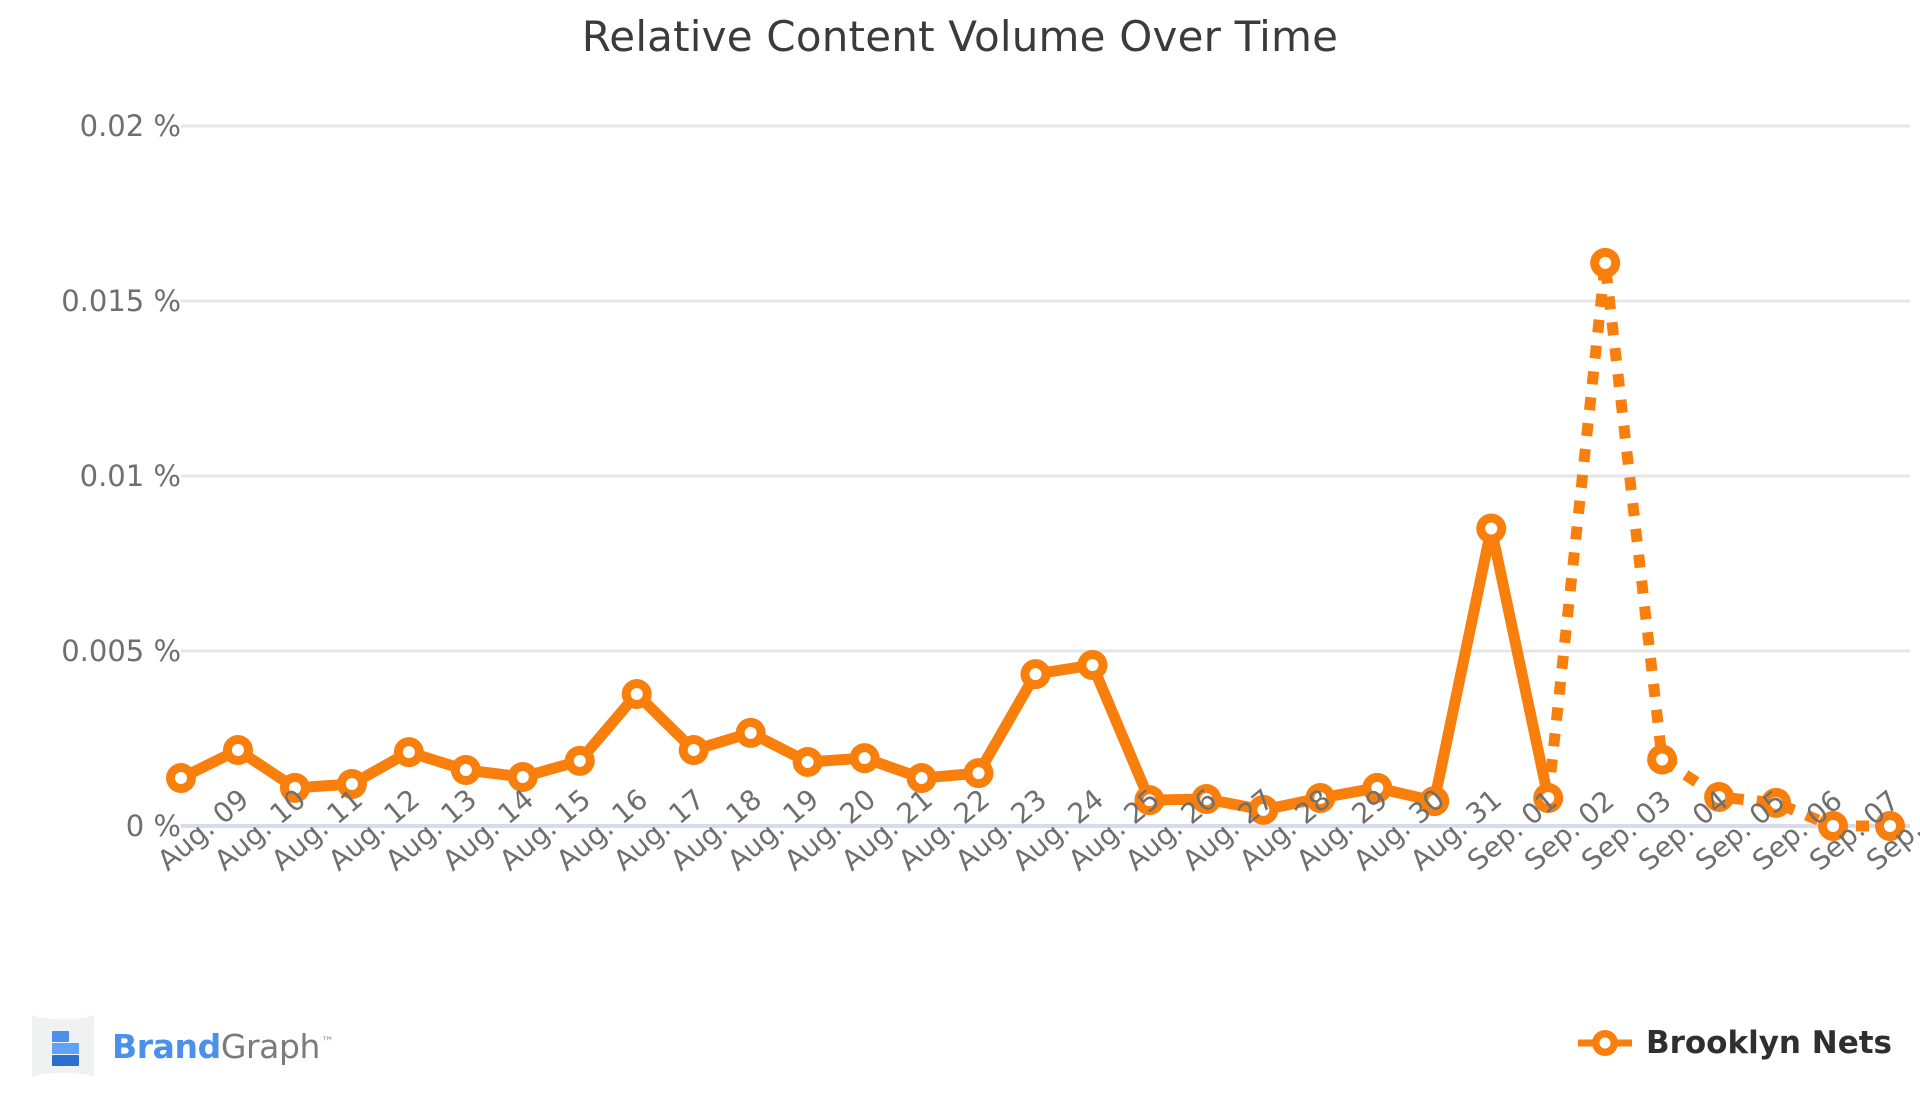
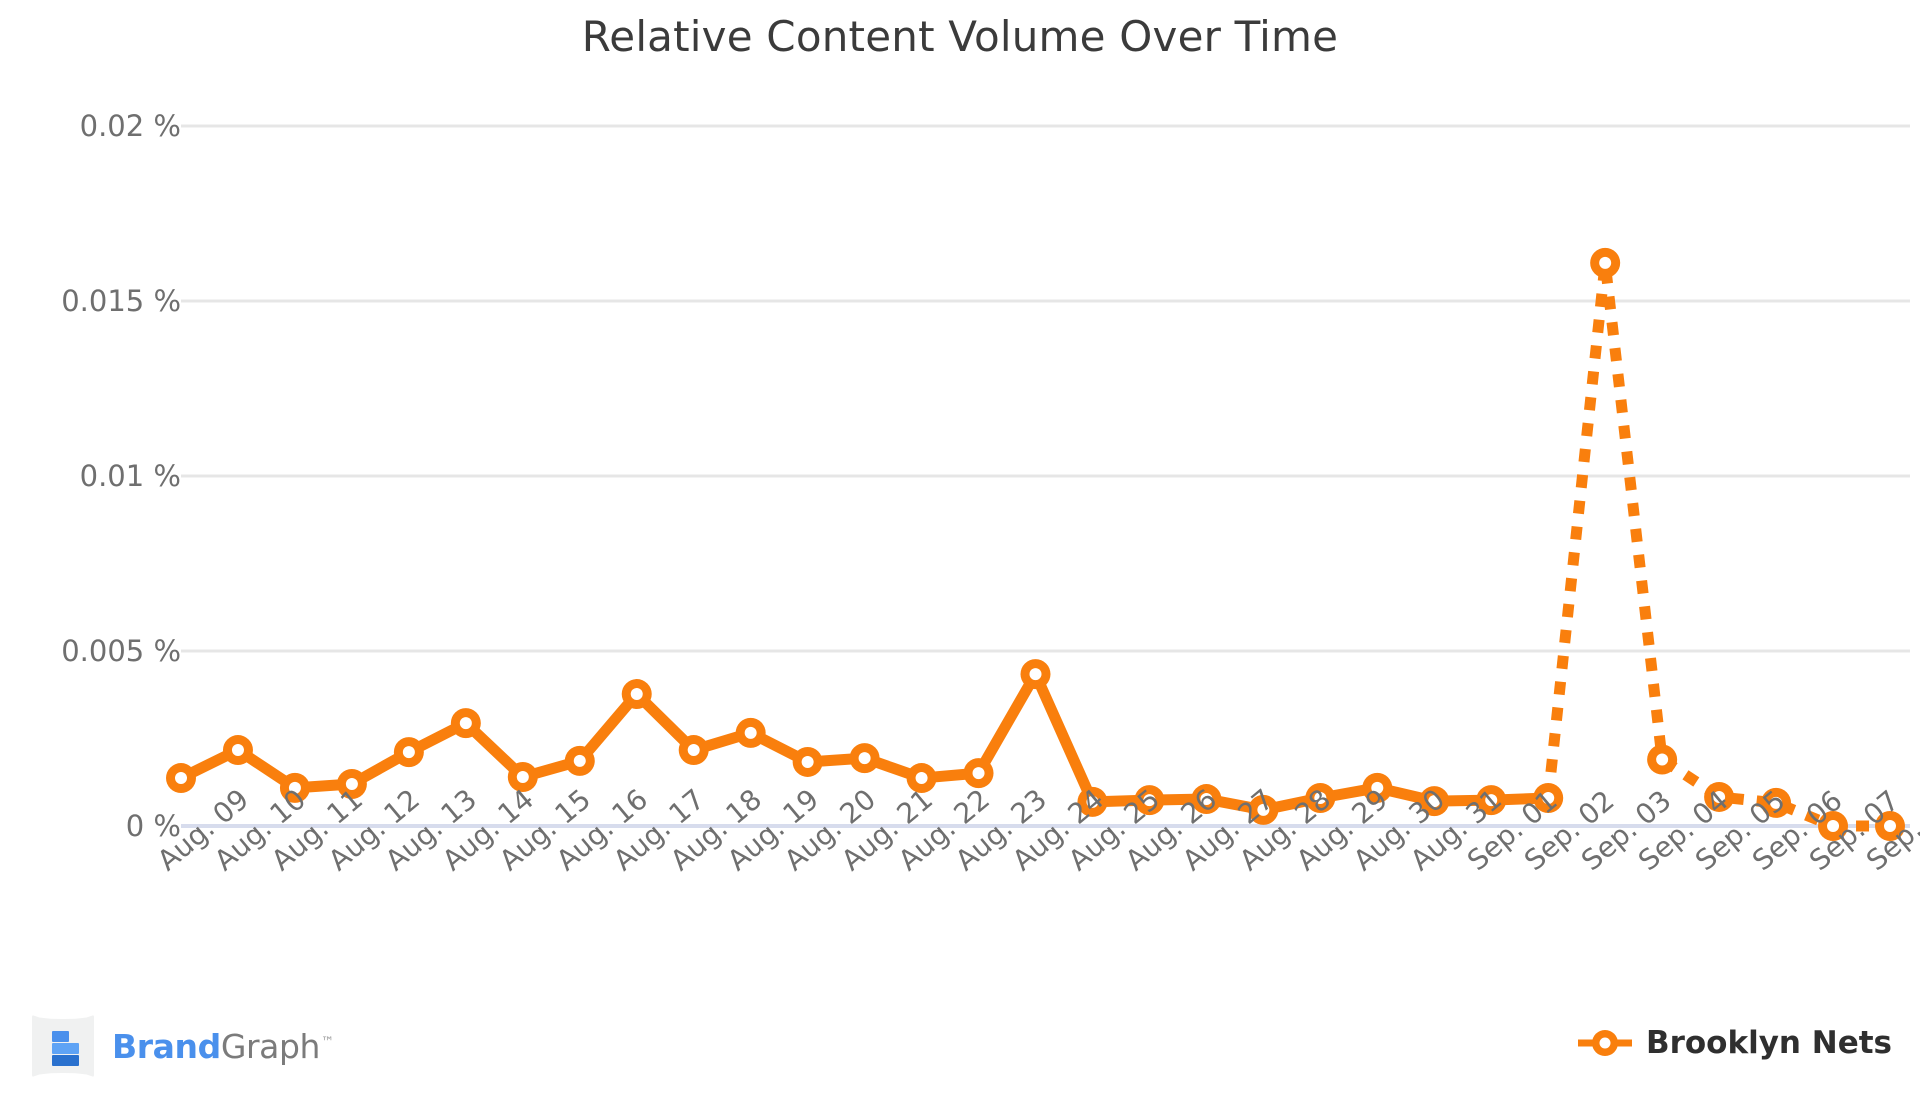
Aug. 14: 0.0016% -> 0.0029%
Aug. 25: 0.0046% -> 0.0007%
Sep. 01: 0.0085% -> 0.0007%
